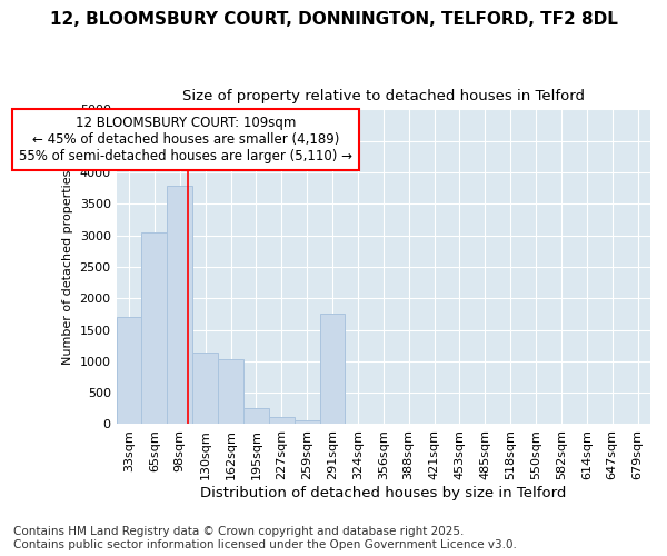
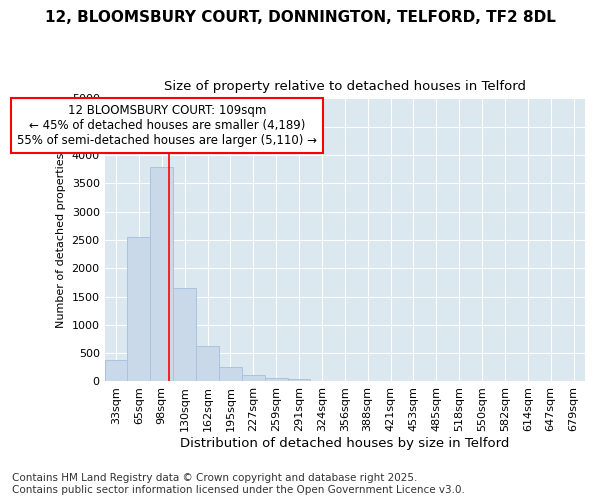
33sqm: 1700 -> 380
65sqm: 3040 -> 2550
130sqm: 1140 -> 1650
162sqm: 1040 -> 620
291sqm: 1760 -> 40
